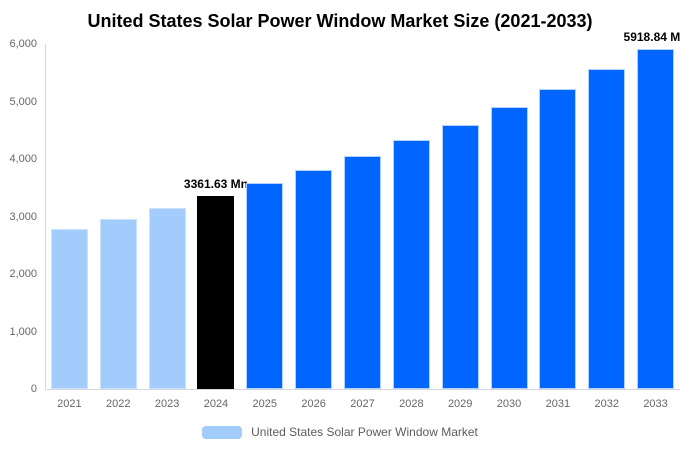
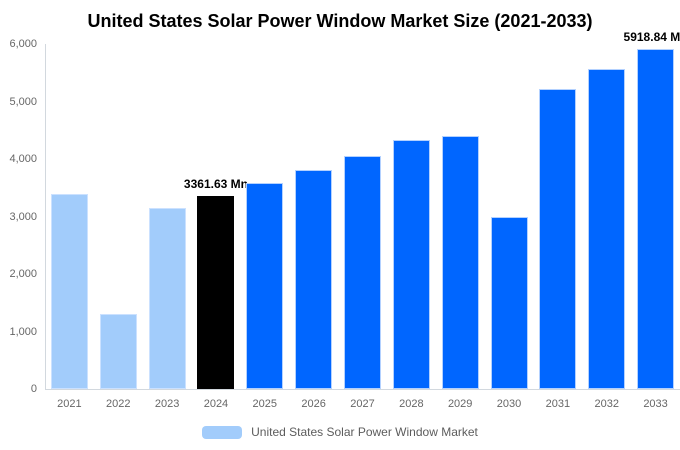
2021: 2800 -> 3400
2022: 3000 -> 1300
2029: 4600 -> 4400
2030: 4900 -> 3000
